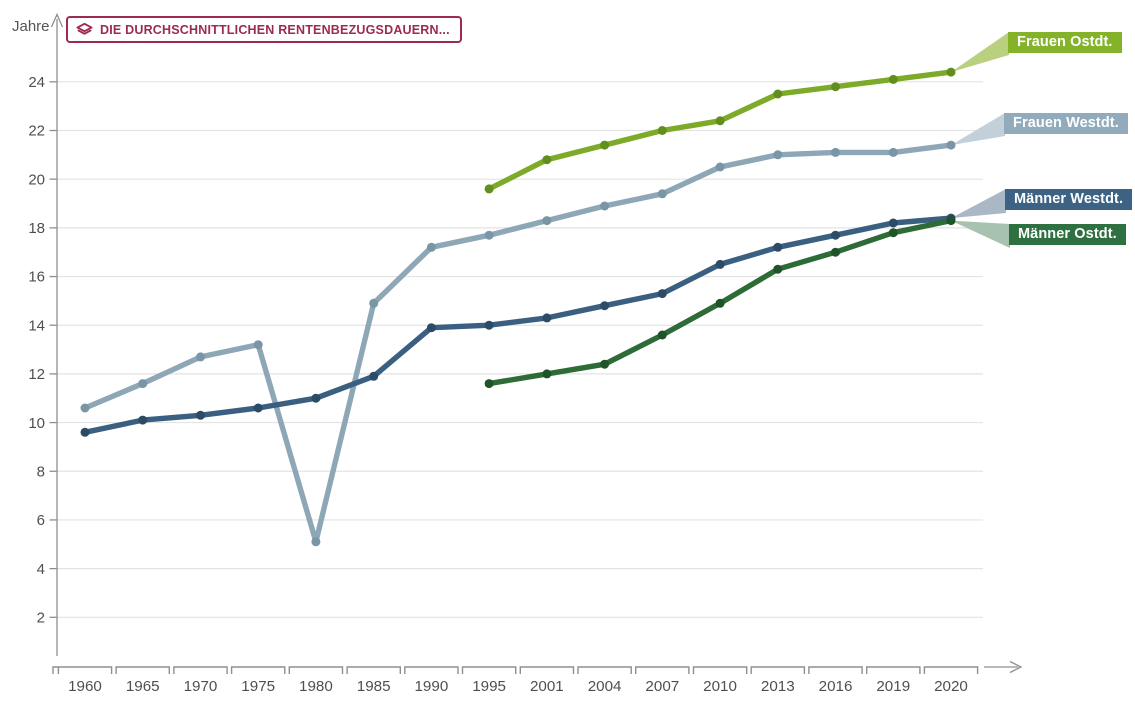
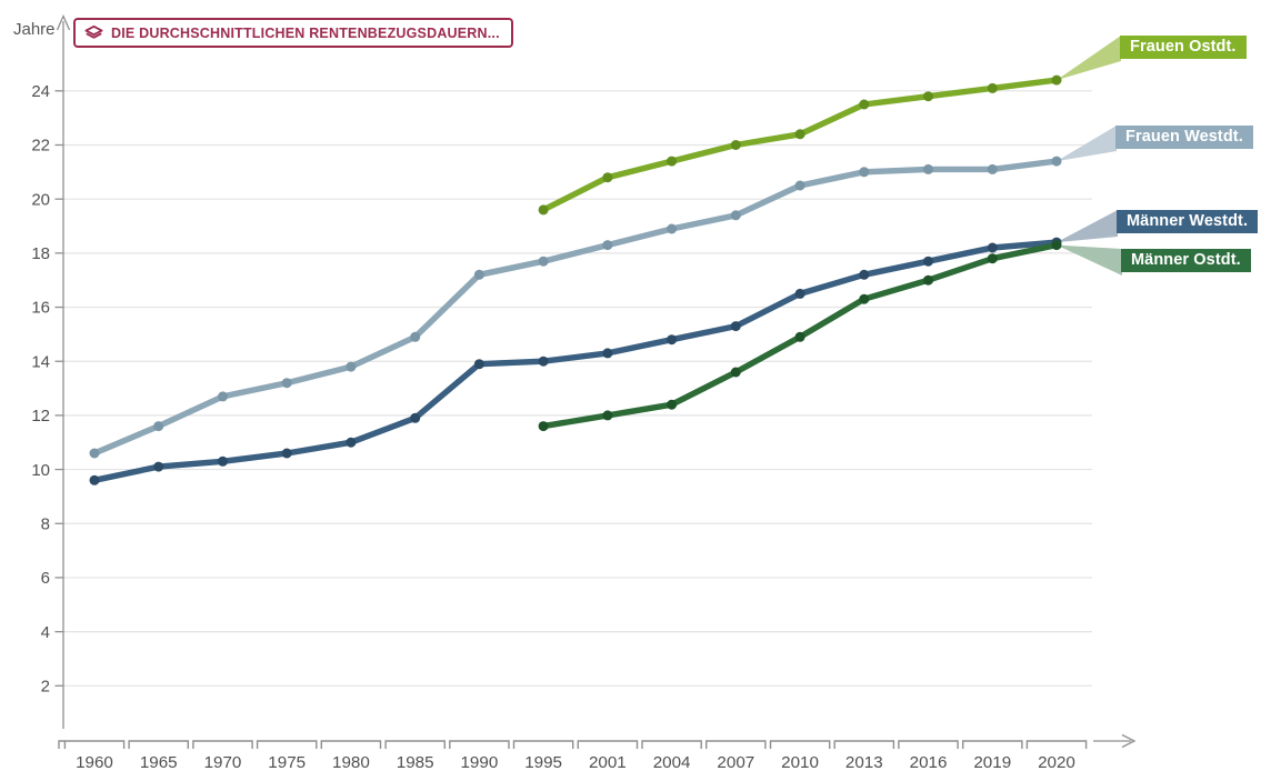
Frauen Westdt./1980: 5.1 -> 13.8
